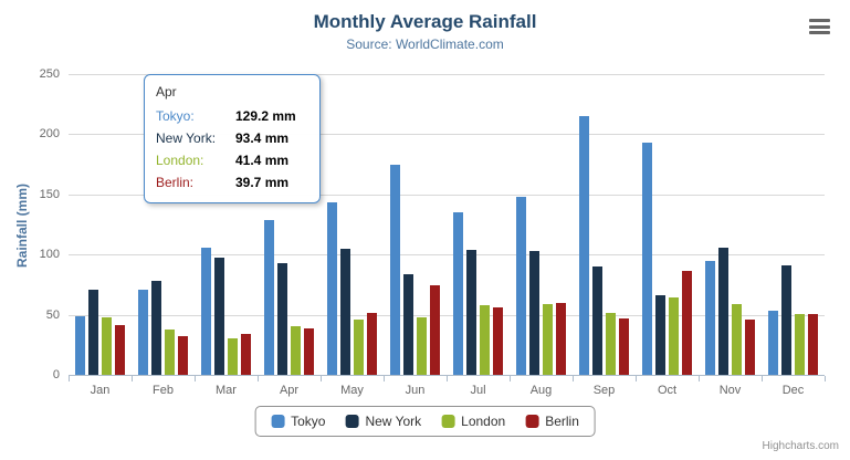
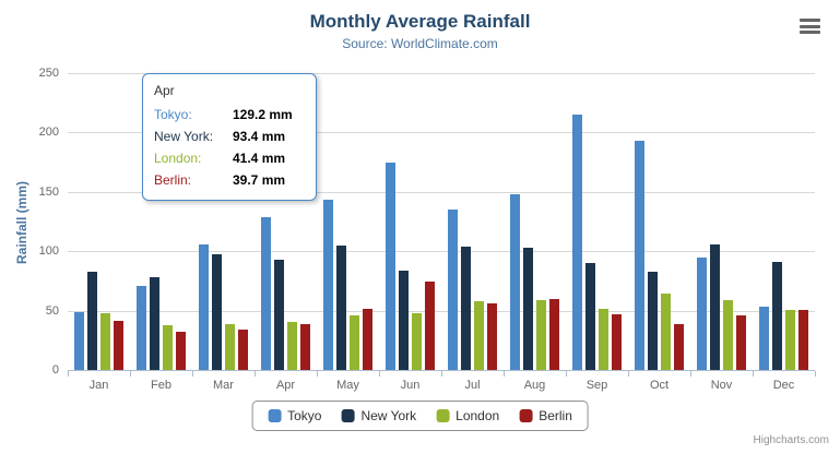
New York/Jan: 72 -> 84
London/Mar: 31 -> 39
New York/Oct: 67 -> 84
Berlin/Oct: 87 -> 39
